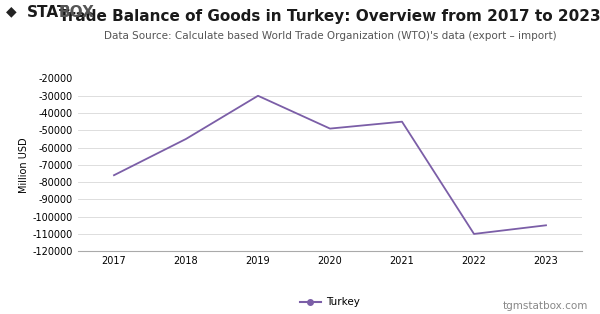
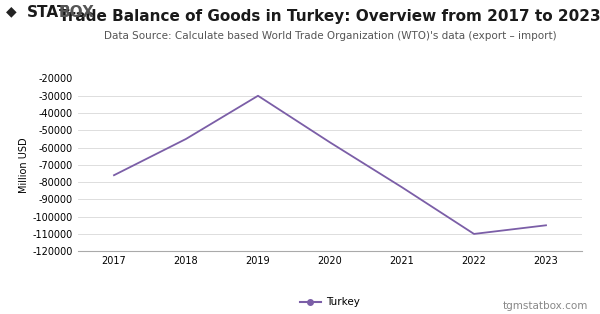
2020: -49000 -> -57000
2021: -45000 -> -83000
